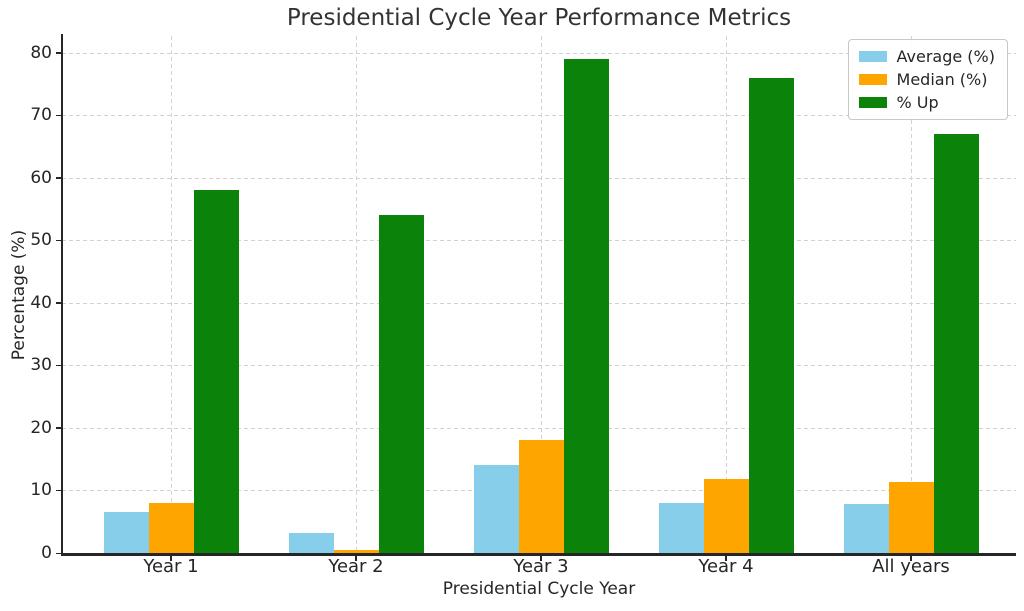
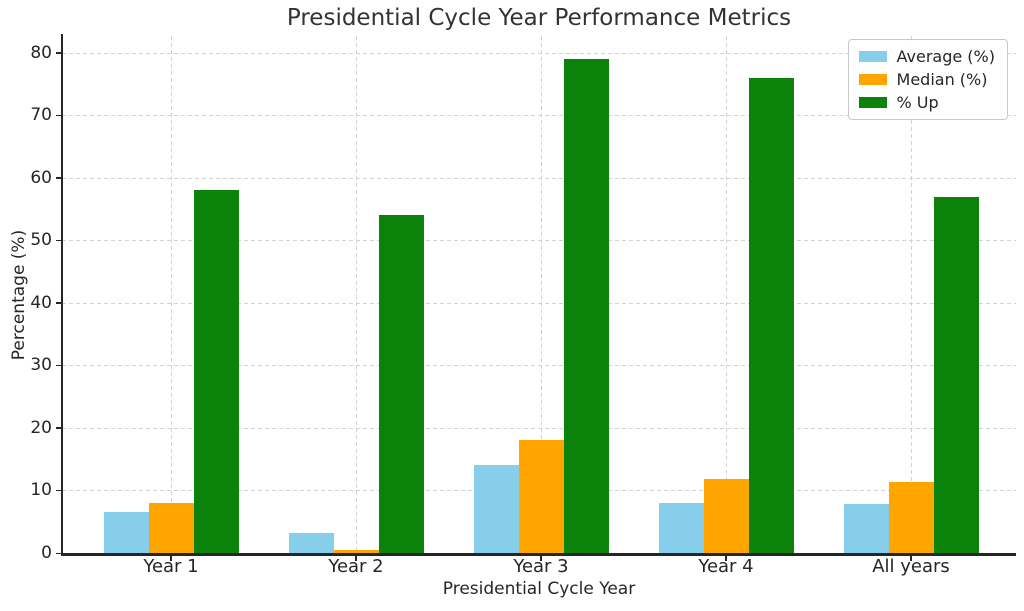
% Up/All years: 67 -> 57
